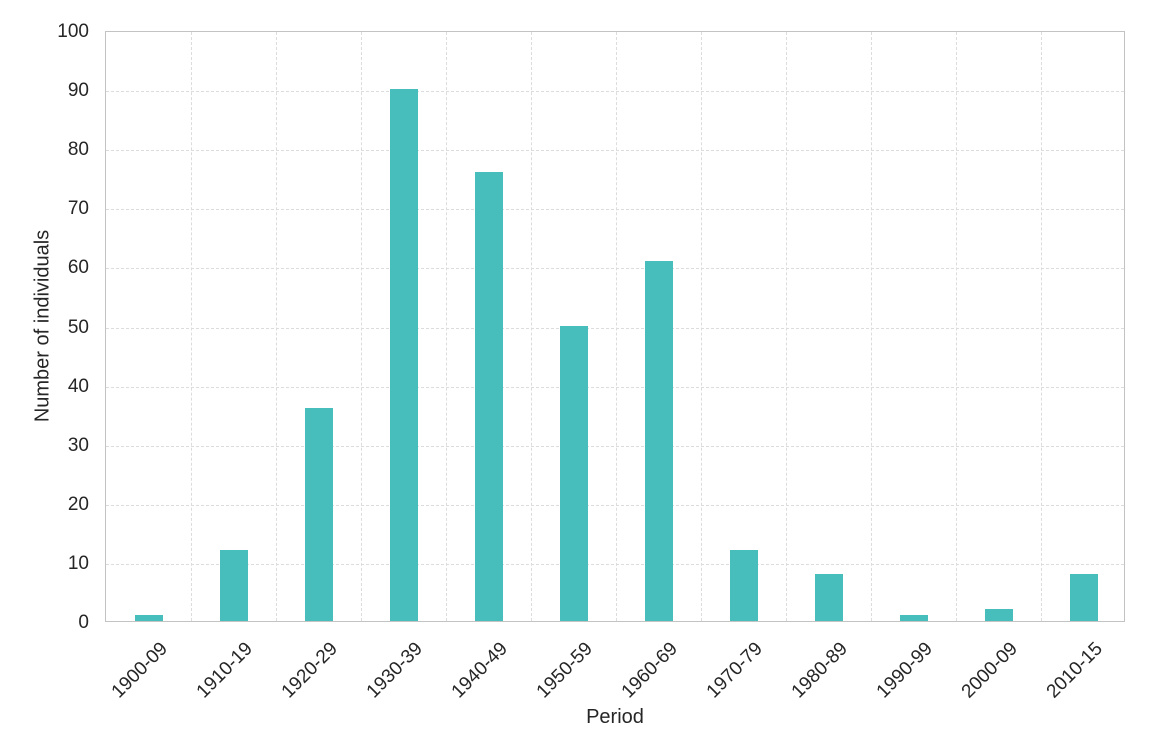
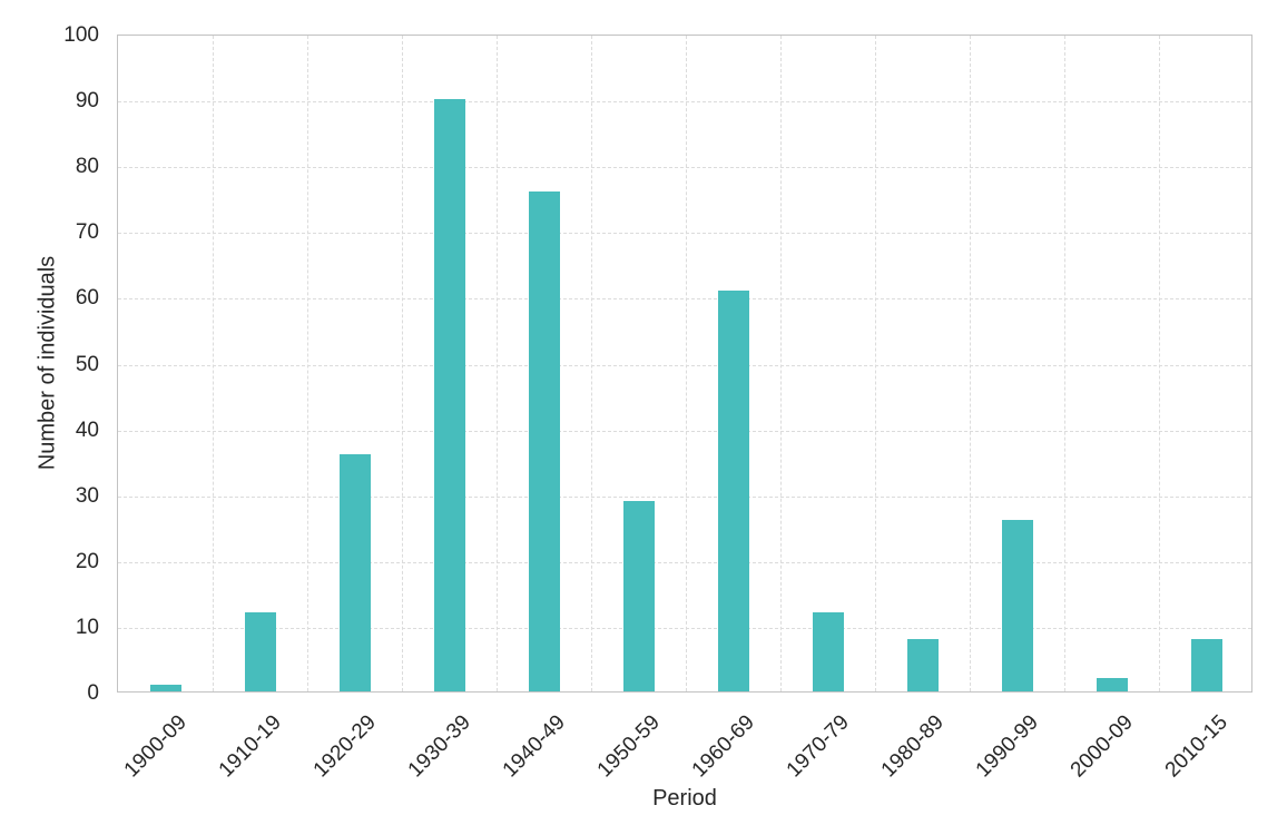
1950-59: 50 -> 29
1990-99: 1 -> 26
